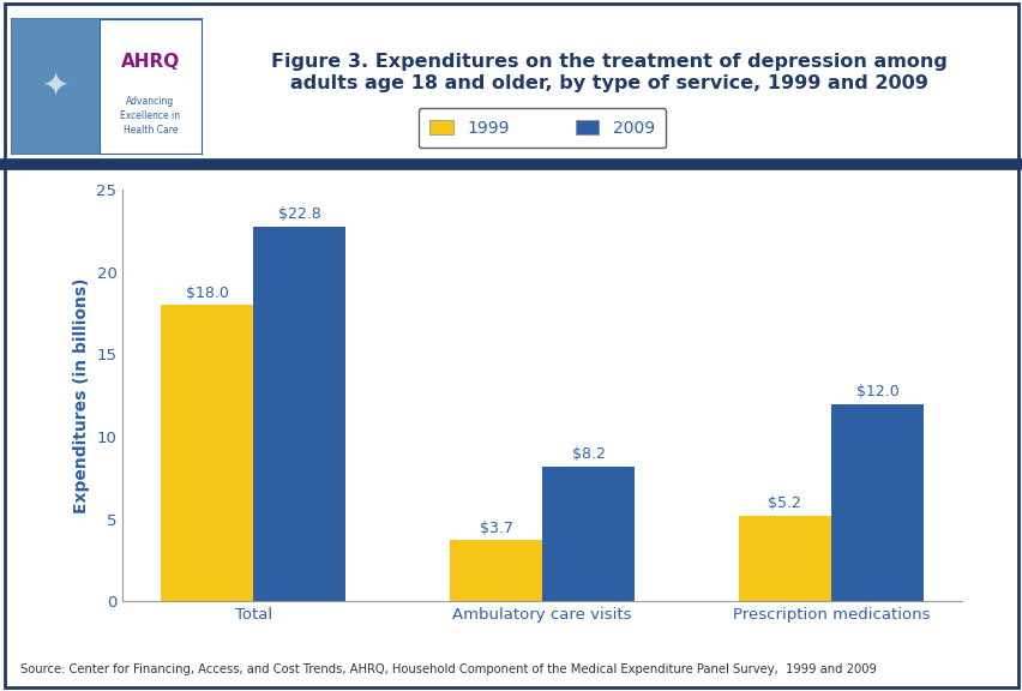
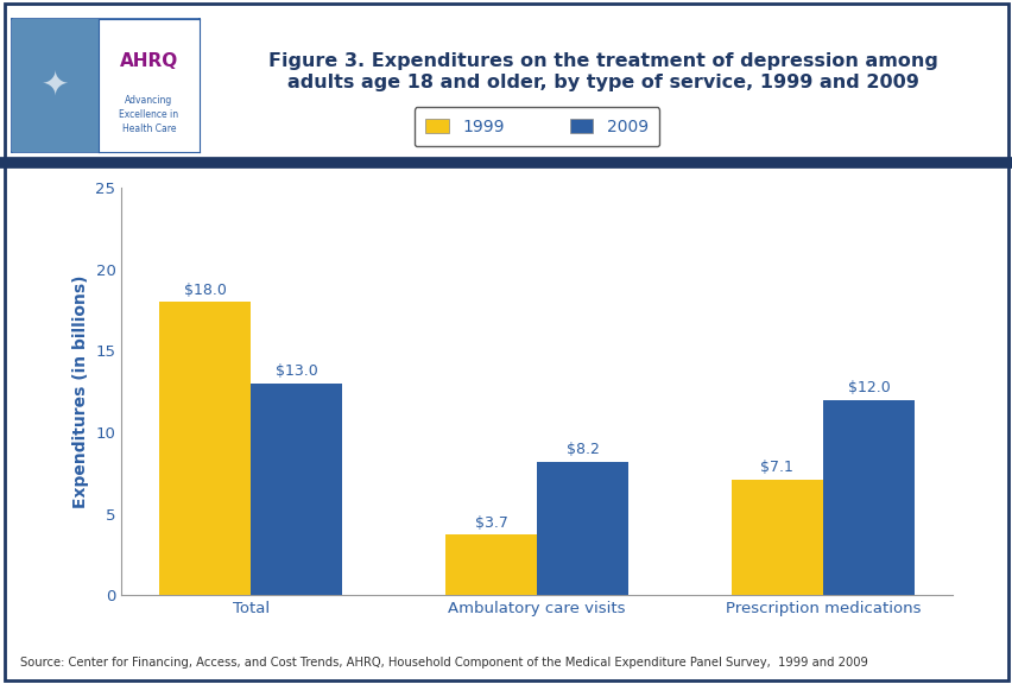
2009/Total: $22.8 -> $13.0
1999/Prescription medications: $5.2 -> $7.1
